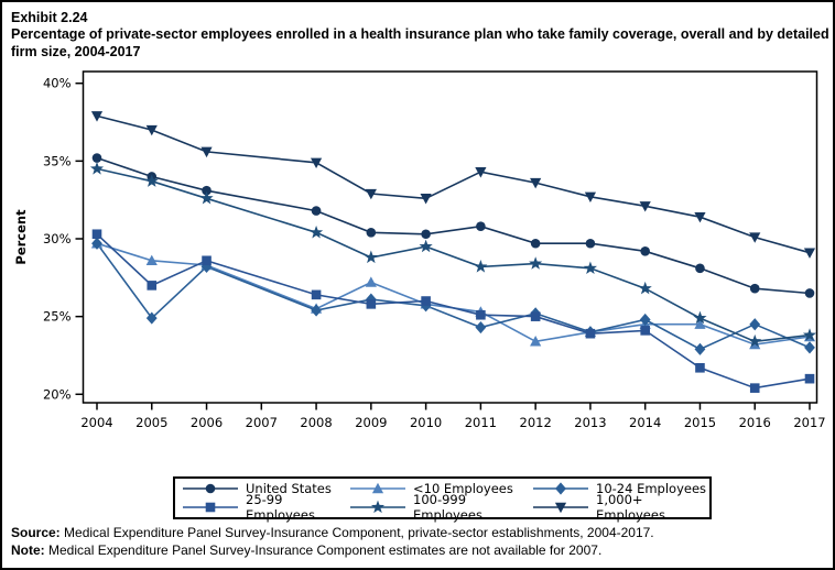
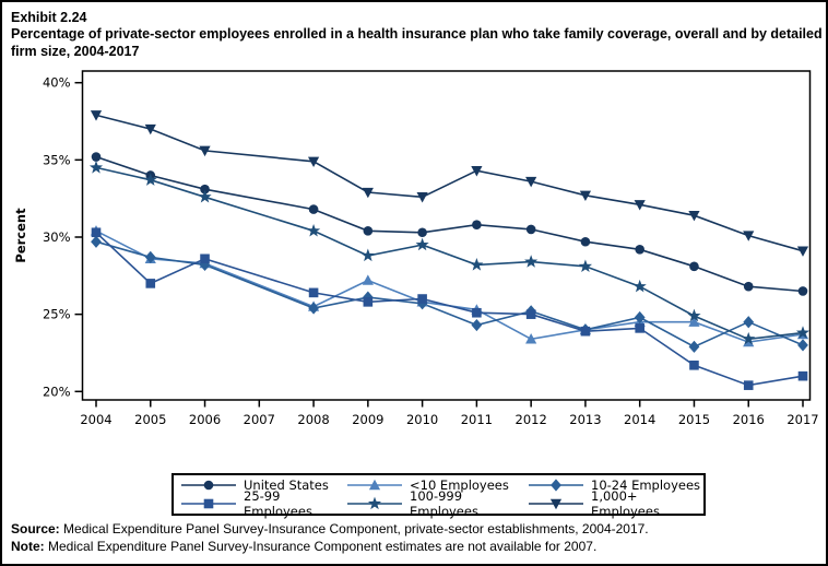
<10 Employees/2004: 29.7% -> 30.4%
10-24 Employees/2005: 24.9% -> 28.7%
United States/2012: 29.7% -> 30.5%
